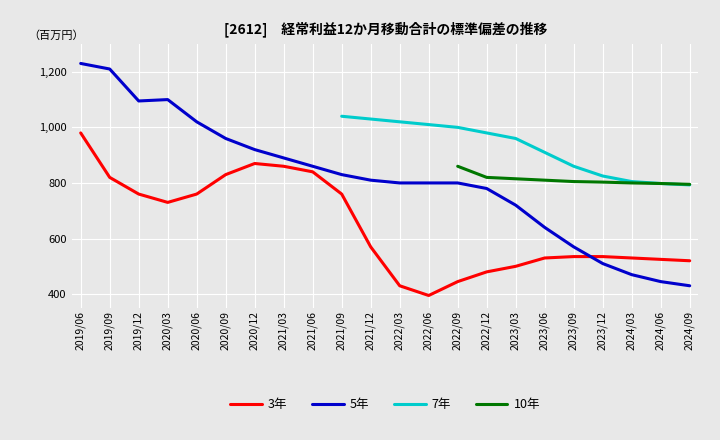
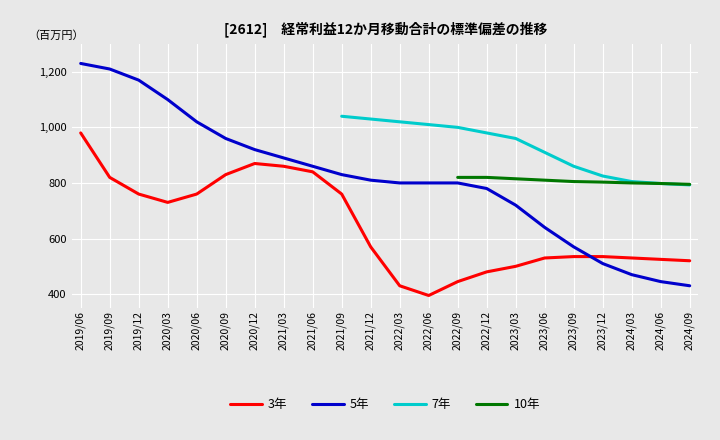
5年/2019/12: 1,095 -> 1,170
10年/2022/09: 860 -> 820
